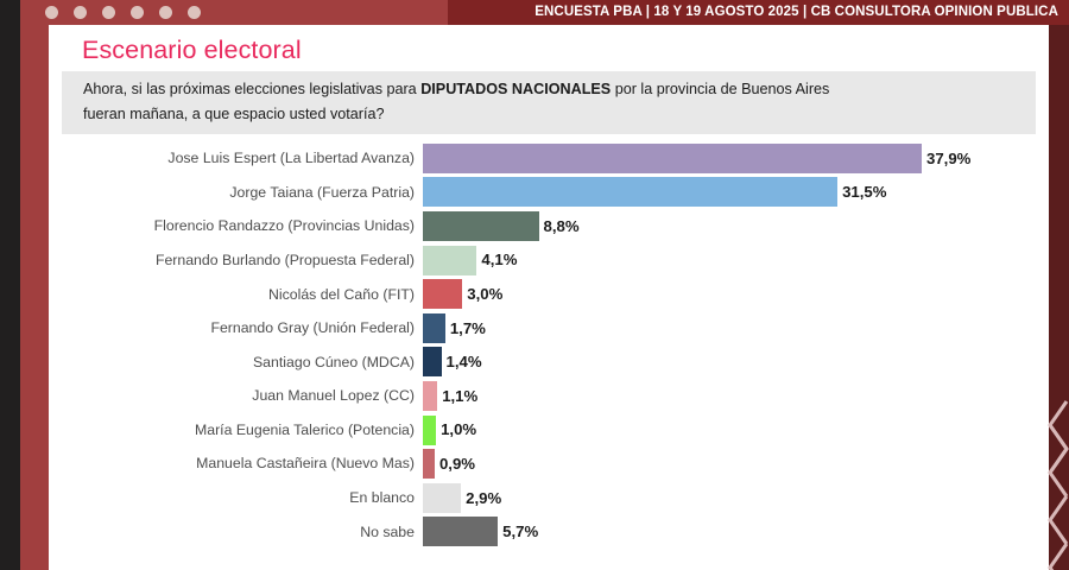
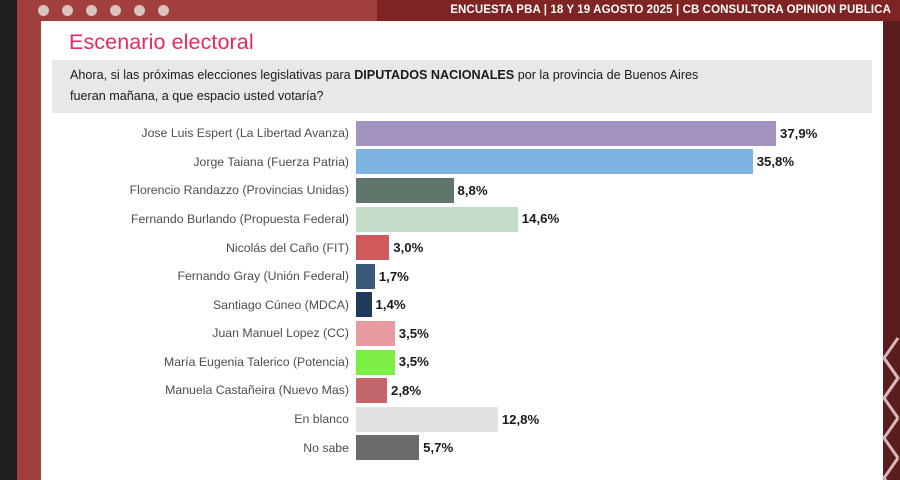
Jorge Taiana (Fuerza Patria): 31,5% -> 35,8%
Fernando Burlando (Propuesta Federal): 4,1% -> 14,6%
Juan Manuel Lopez (CC): 1,1% -> 3,5%
María Eugenia Talerico (Potencia): 1,0% -> 3,5%
Manuela Castañeira (Nuevo Mas): 0,9% -> 2,8%
En blanco: 2,9% -> 12,8%
